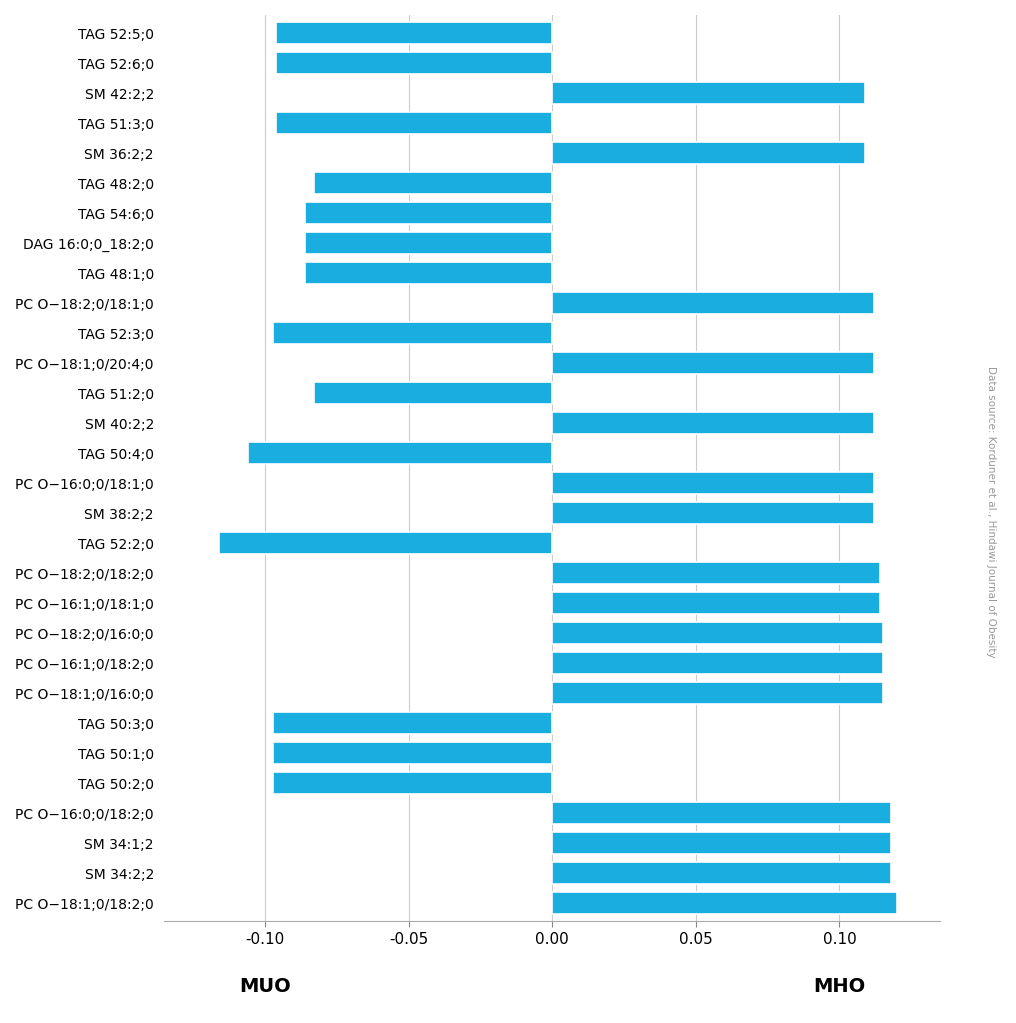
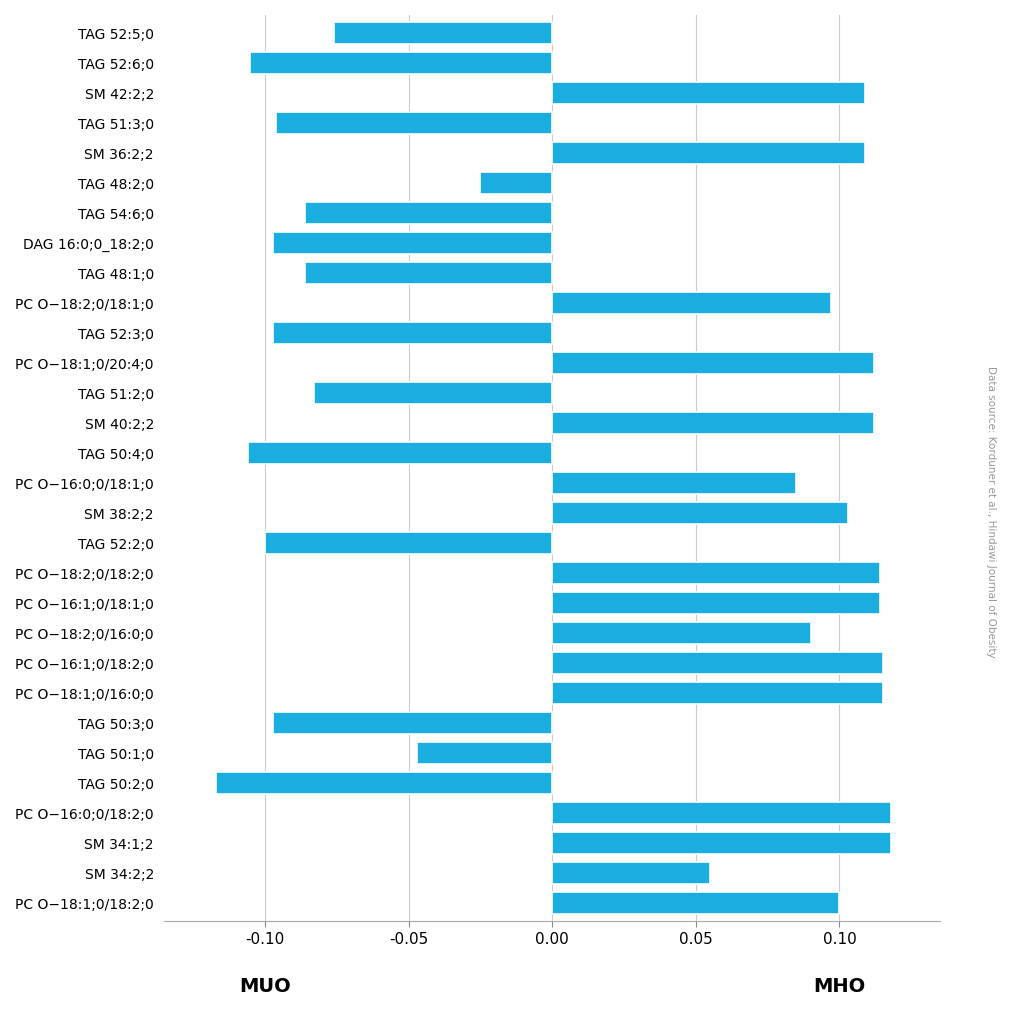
TAG 52:5;0: -0.096 -> -0.076
TAG 52:6;0: -0.096 -> -0.105
TAG 48:2;0: -0.083 -> -0.025
DAG 16:0;0_18:2;0: -0.086 -> -0.097
PC O−18:2;0/18:1;0: 0.112 -> 0.097
PC O−16:0;0/18:1;0: 0.112 -> 0.085
SM 38:2;2: 0.112 -> 0.103
TAG 52:2;0: -0.116 -> -0.100
PC O−18:2;0/16:0;0: 0.115 -> 0.090
TAG 50:1;0: -0.097 -> -0.047
TAG 50:2;0: -0.097 -> -0.117
SM 34:2;2: 0.118 -> 0.055
PC O−18:1;0/18:2;0: 0.120 -> 0.100
